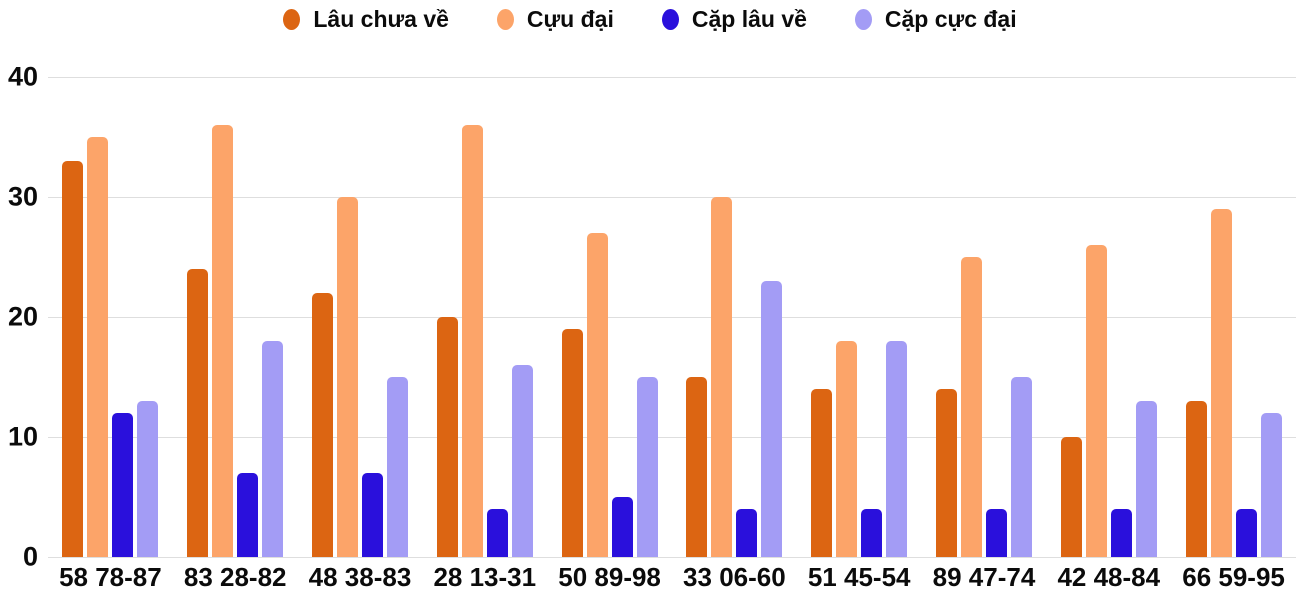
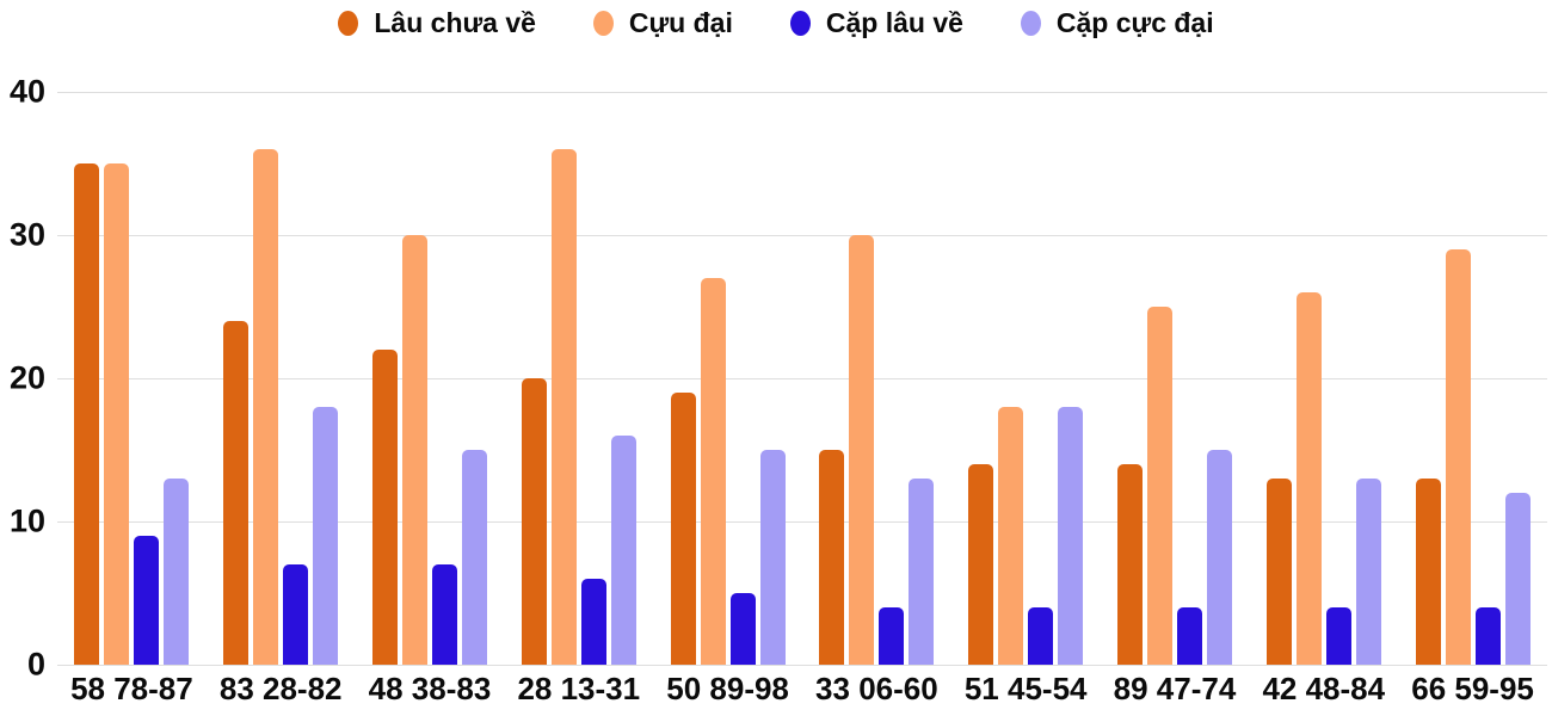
Lâu chưa về/58 78-87: 33 -> 35
Cặp lâu về/58 78-87: 12 -> 9
Cặp lâu về/28 13-31: 4 -> 6
Cặp cực đại/33 06-60: 23 -> 13
Lâu chưa về/42 48-84: 10 -> 13
